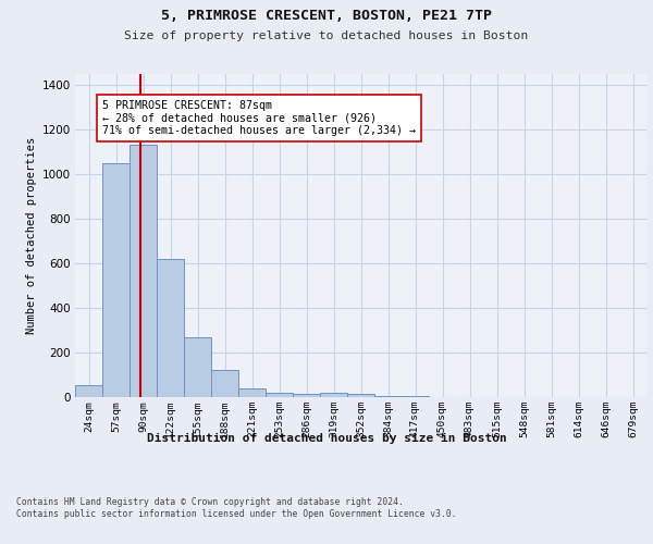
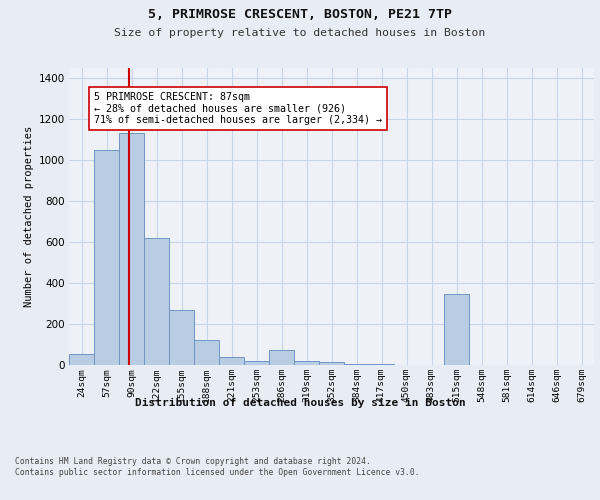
286sqm: 13 -> 75
515sqm: 1 -> 345
